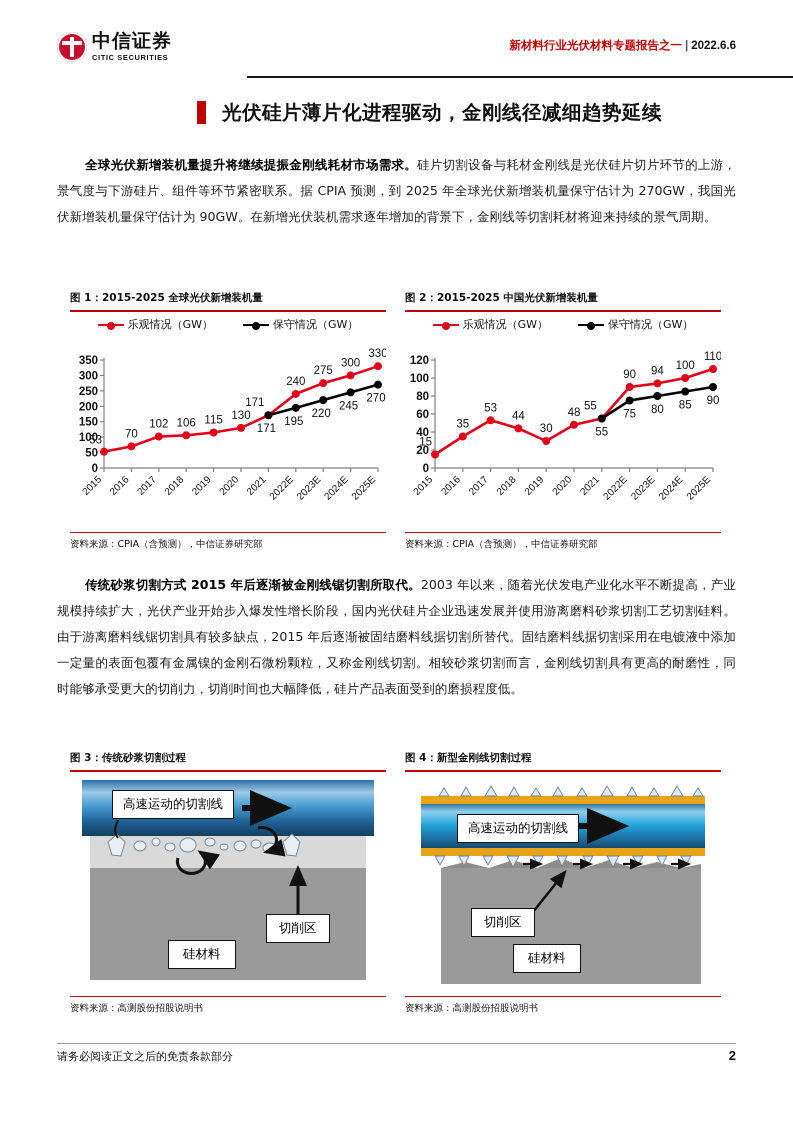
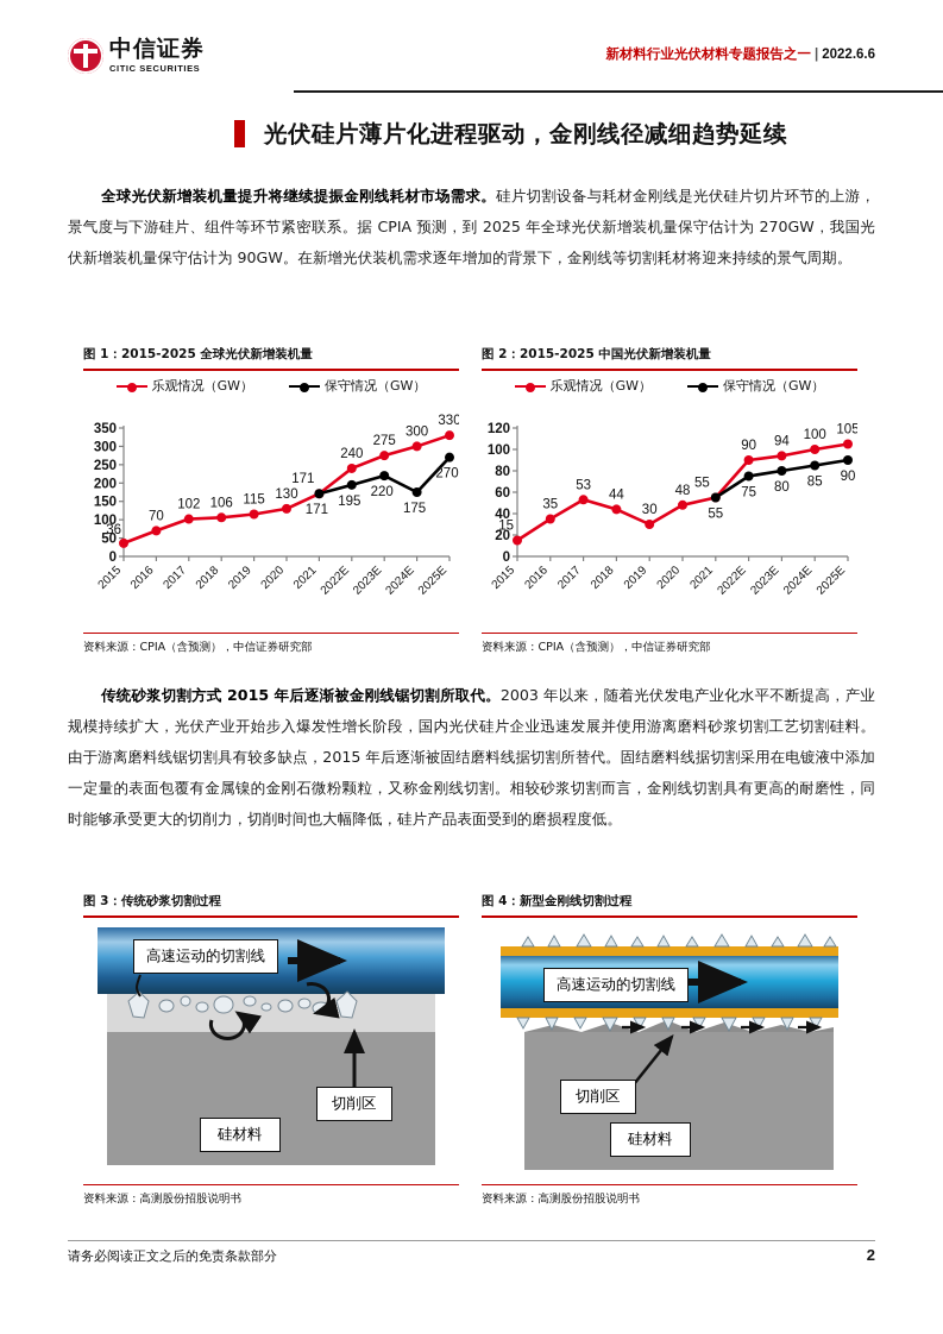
图 1：2015-2025 全球光伏新增装机量/乐观情况（GW）/2015: 53 -> 36
图 1：2015-2025 全球光伏新增装机量/保守情况（GW）/2024E: 245 -> 175
图 2：2015-2025 中国光伏新增装机量/乐观情况（GW）/2025E: 110 -> 105
